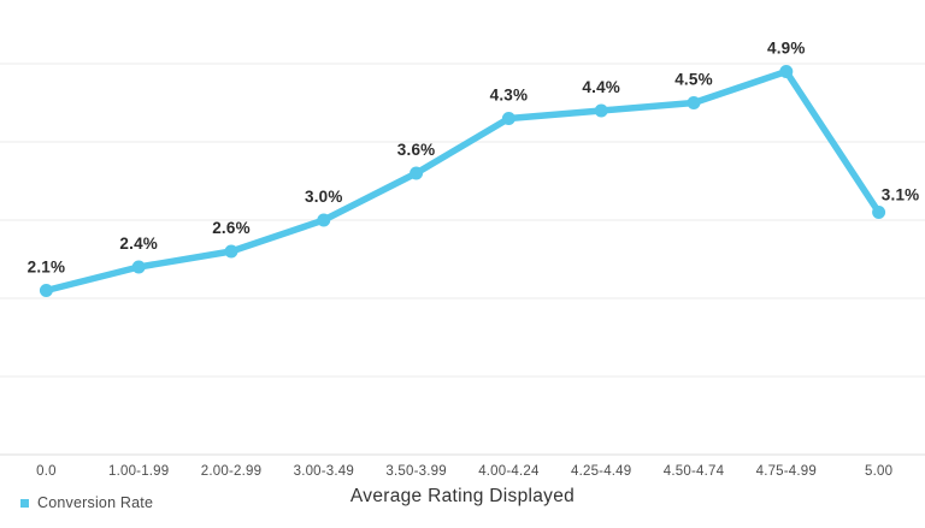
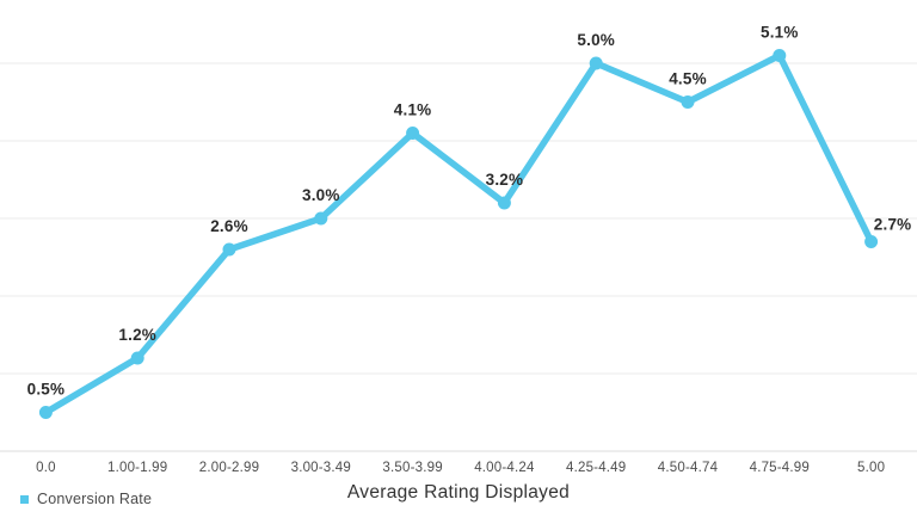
0.0: 2.1% -> 0.5%
1.00-1.99: 2.4% -> 1.2%
3.50-3.99: 3.6% -> 4.1%
4.00-4.24: 4.3% -> 3.2%
4.25-4.49: 4.4% -> 5.0%
4.75-4.99: 4.9% -> 5.1%
5.00: 3.1% -> 2.7%
